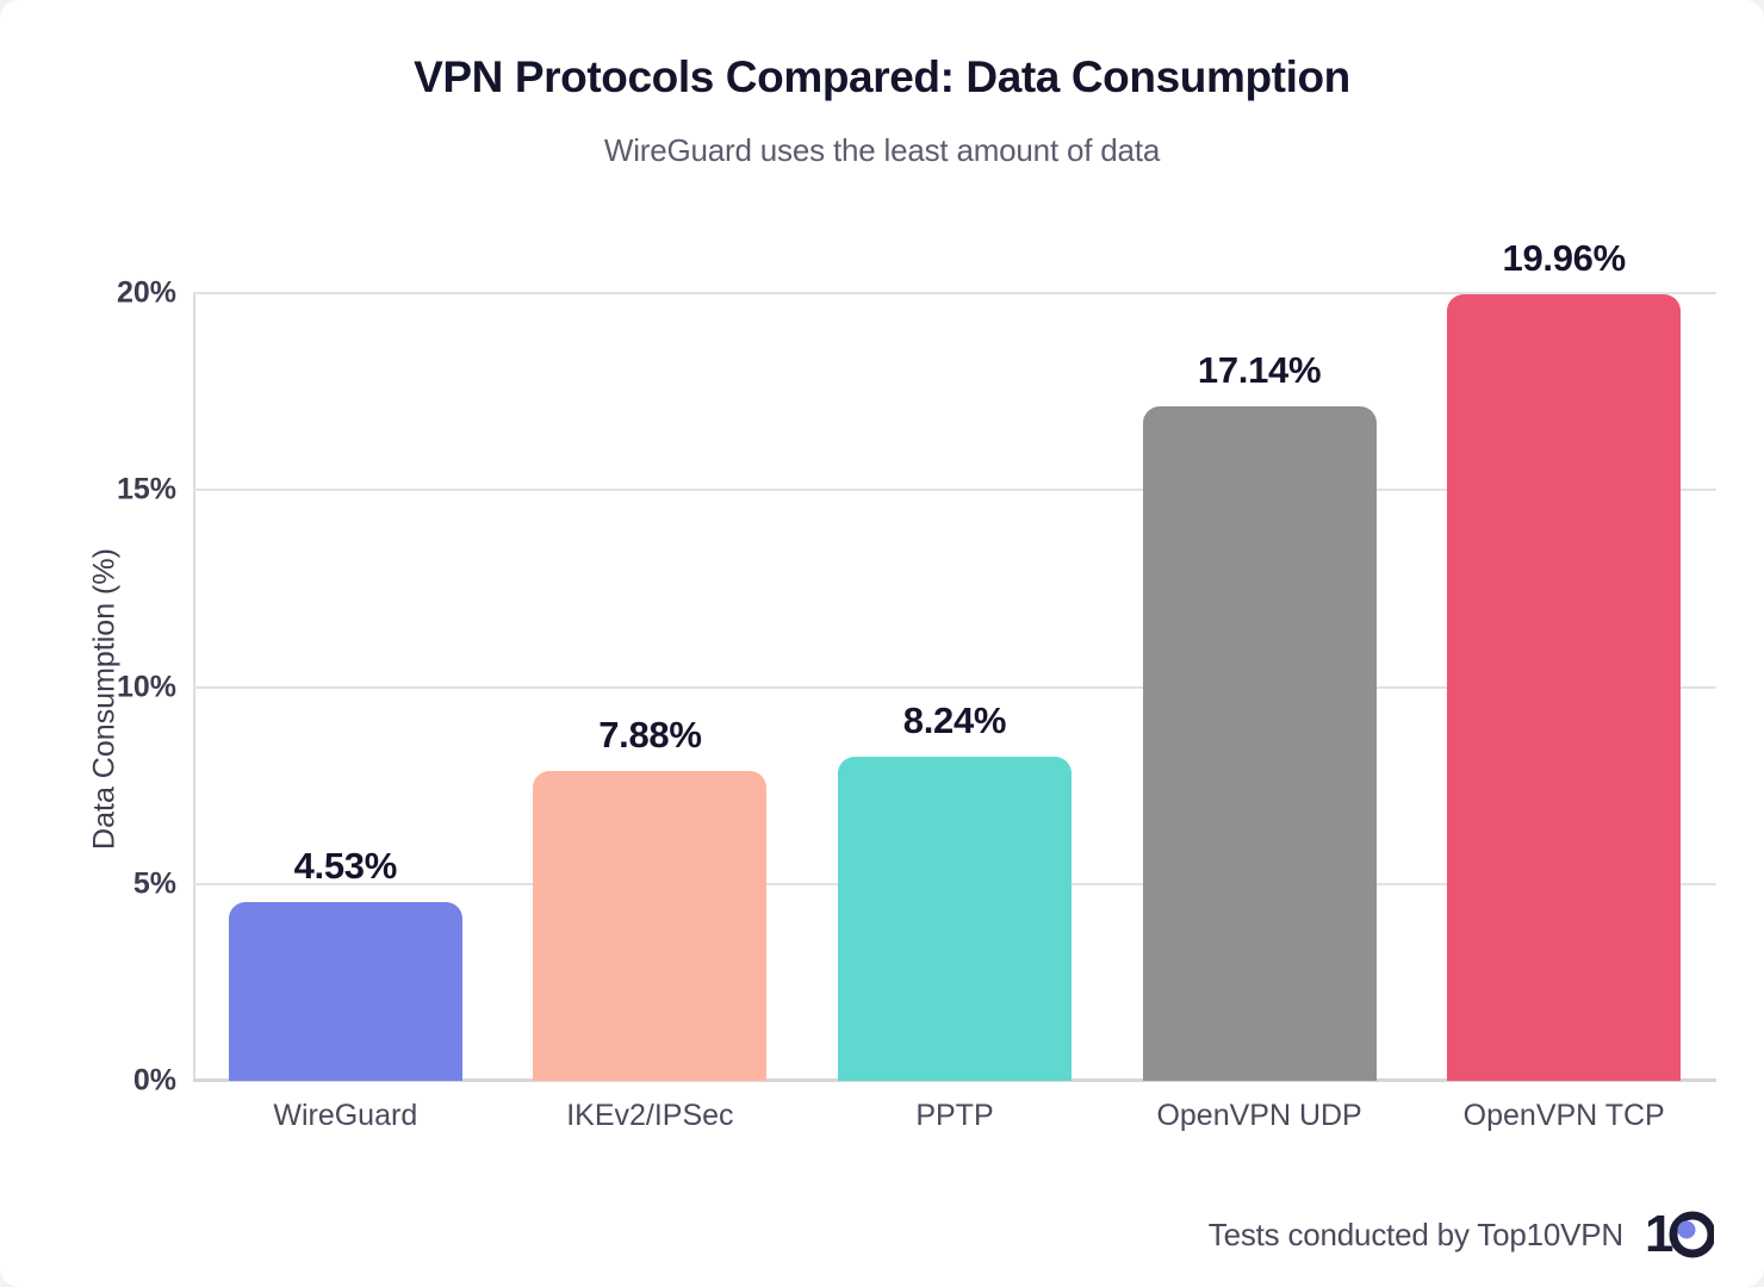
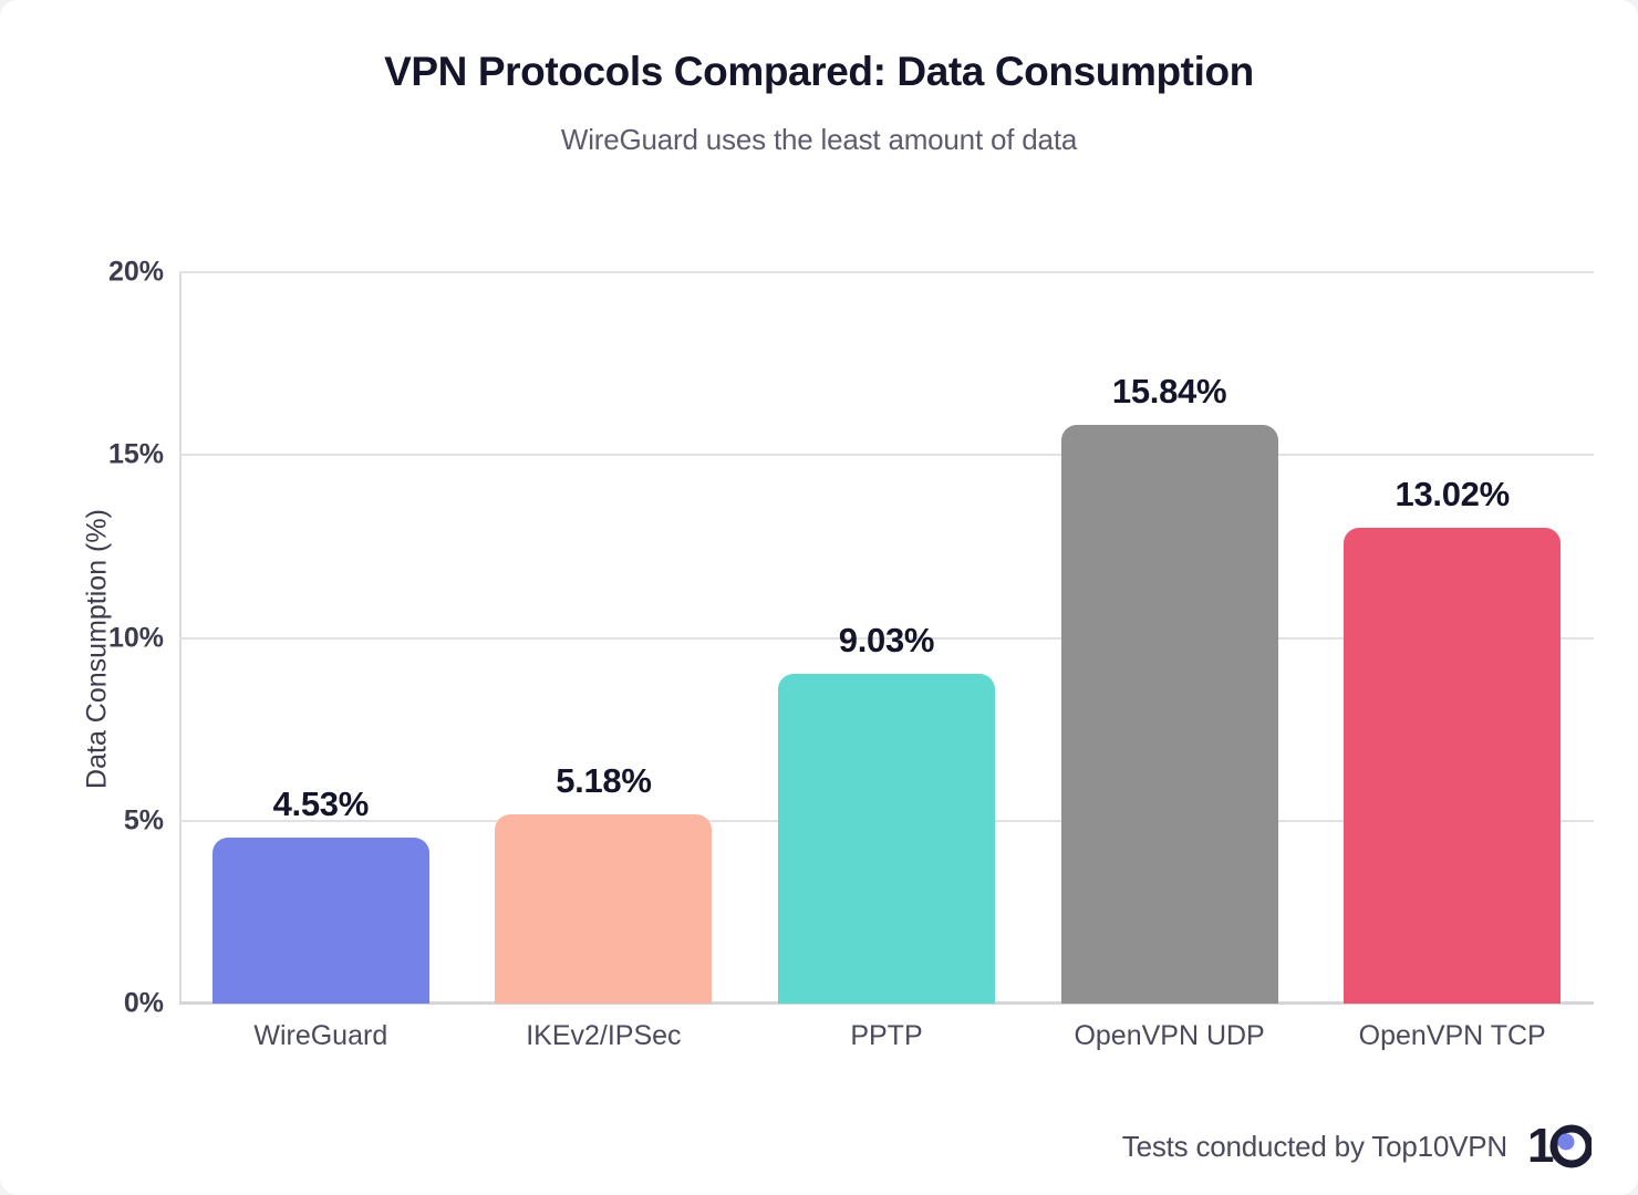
IKEv2/IPSec: 7.88% -> 5.18%
PPTP: 8.24% -> 9.03%
OpenVPN UDP: 17.14% -> 15.84%
OpenVPN TCP: 19.96% -> 13.02%
